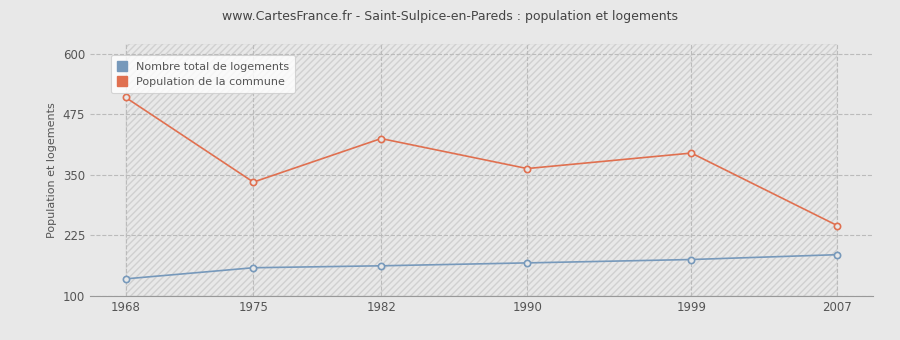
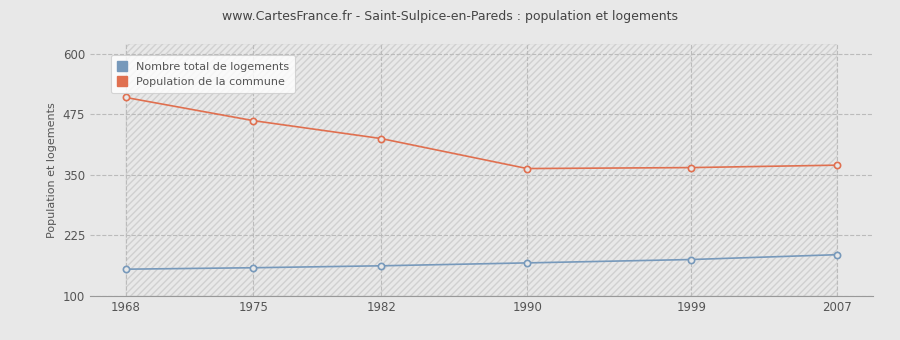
Nombre total de logements/1968: 135 -> 155
Population de la commune/1975: 335 -> 462
Population de la commune/1999: 395 -> 365
Population de la commune/2007: 245 -> 370
